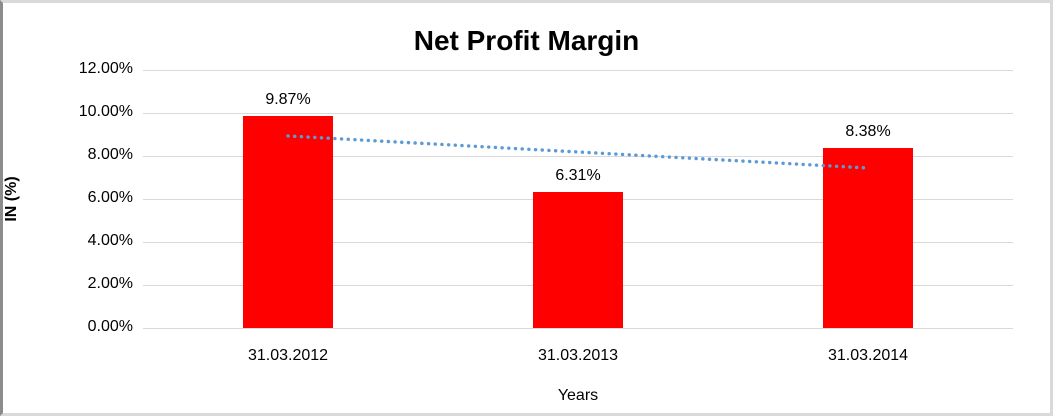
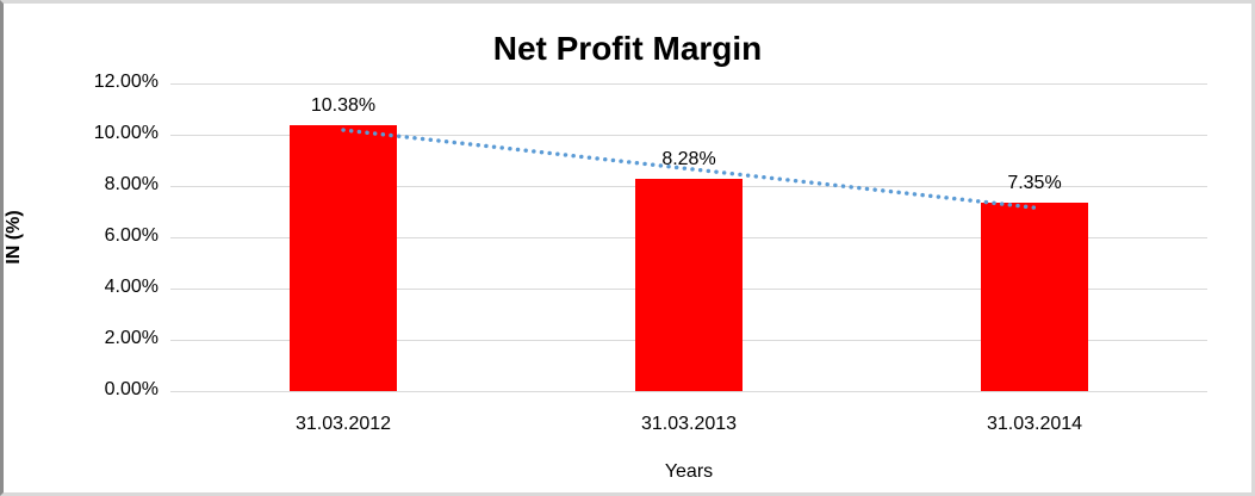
31.03.2012: 9.87% -> 10.38%
31.03.2013: 6.31% -> 8.28%
31.03.2014: 8.38% -> 7.35%
